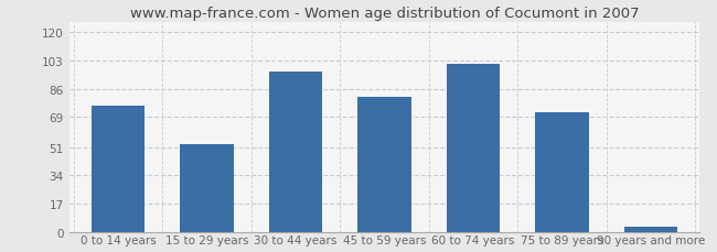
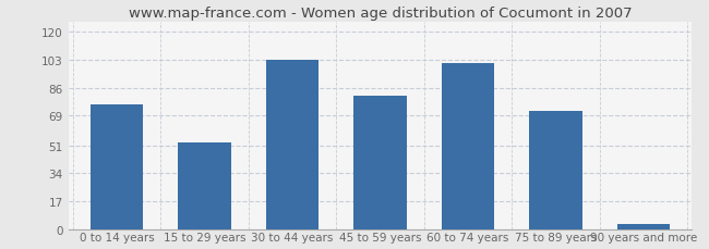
30 to 44 years: 96 -> 103
